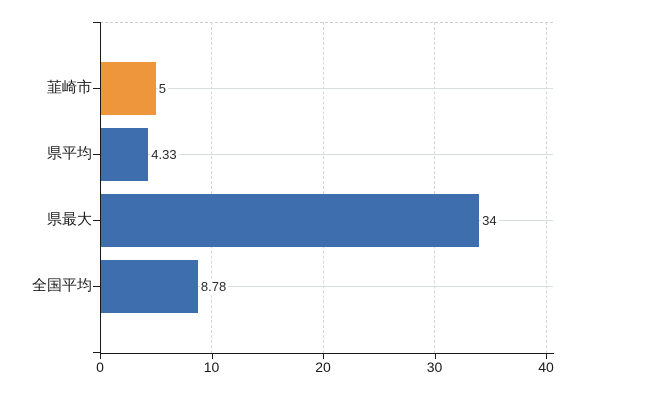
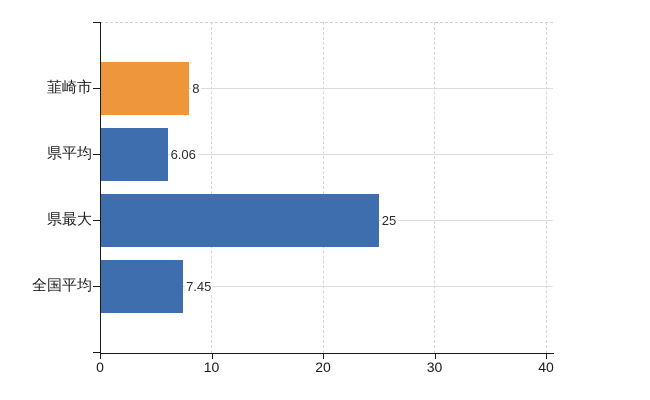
韮崎市: 5 -> 8
県平均: 4.33 -> 6.06
県最大: 34 -> 25
全国平均: 8.78 -> 7.45
